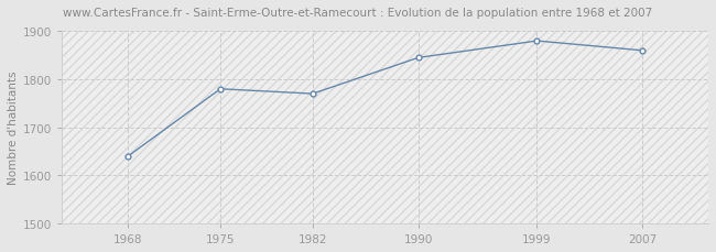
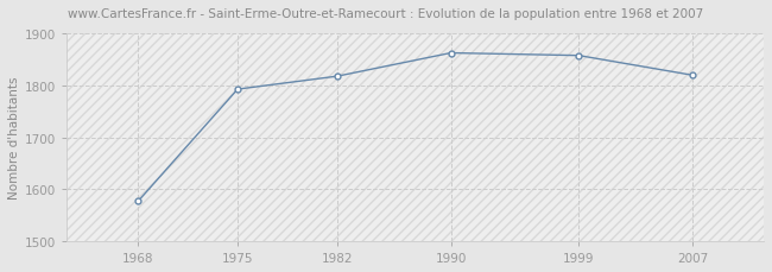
1968: 1640 -> 1577
1975: 1780 -> 1793
1982: 1770 -> 1818
1990: 1845 -> 1863
1999: 1880 -> 1858
2007: 1860 -> 1820
